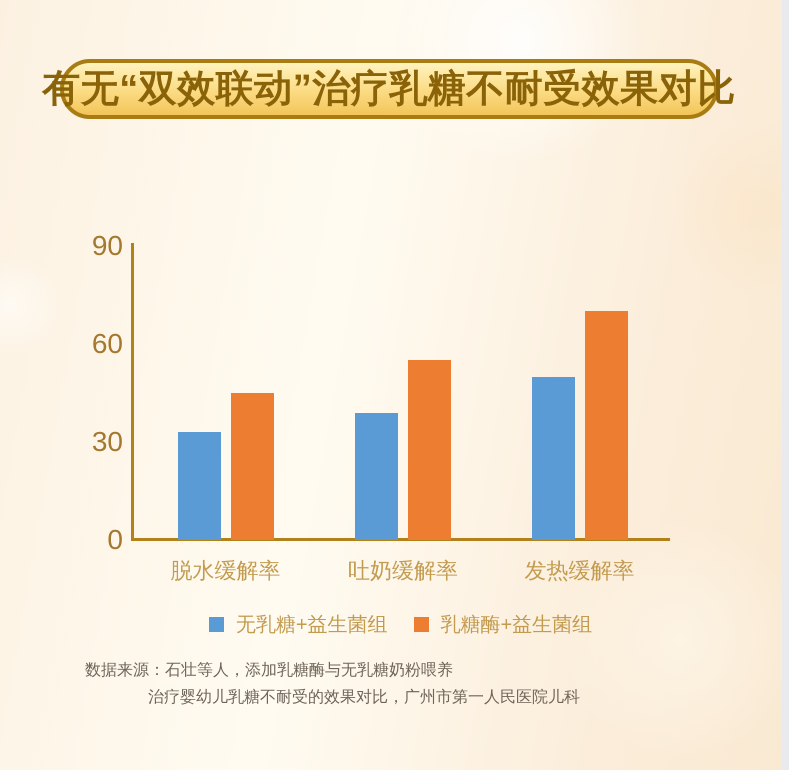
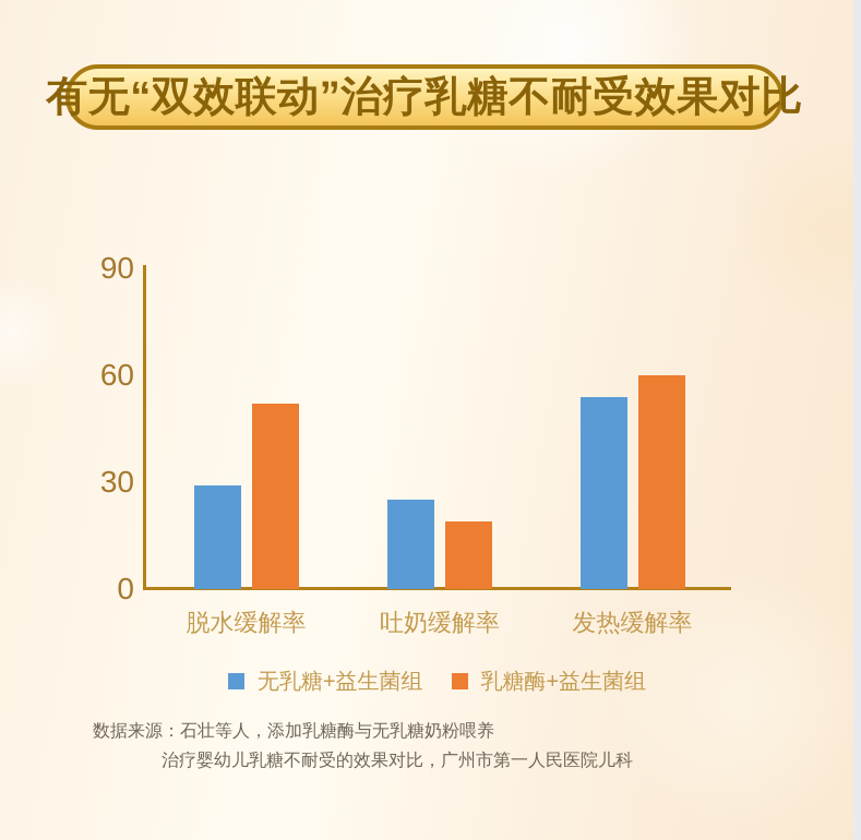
无乳糖+益生菌组/脱水缓解率: 33 -> 29
乳糖酶+益生菌组/脱水缓解率: 45 -> 52
无乳糖+益生菌组/吐奶缓解率: 39 -> 25
乳糖酶+益生菌组/吐奶缓解率: 55 -> 19
无乳糖+益生菌组/发热缓解率: 50 -> 54
乳糖酶+益生菌组/发热缓解率: 70 -> 60
